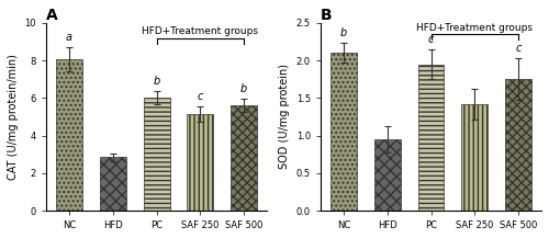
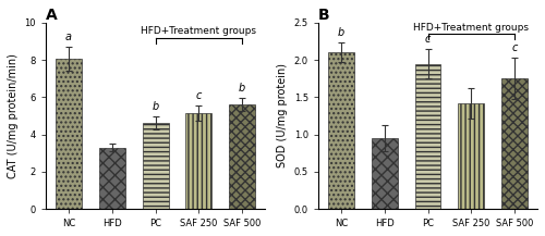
A/HFD: 2.9 -> 3.3
A/PC: 6.0 -> 4.6
